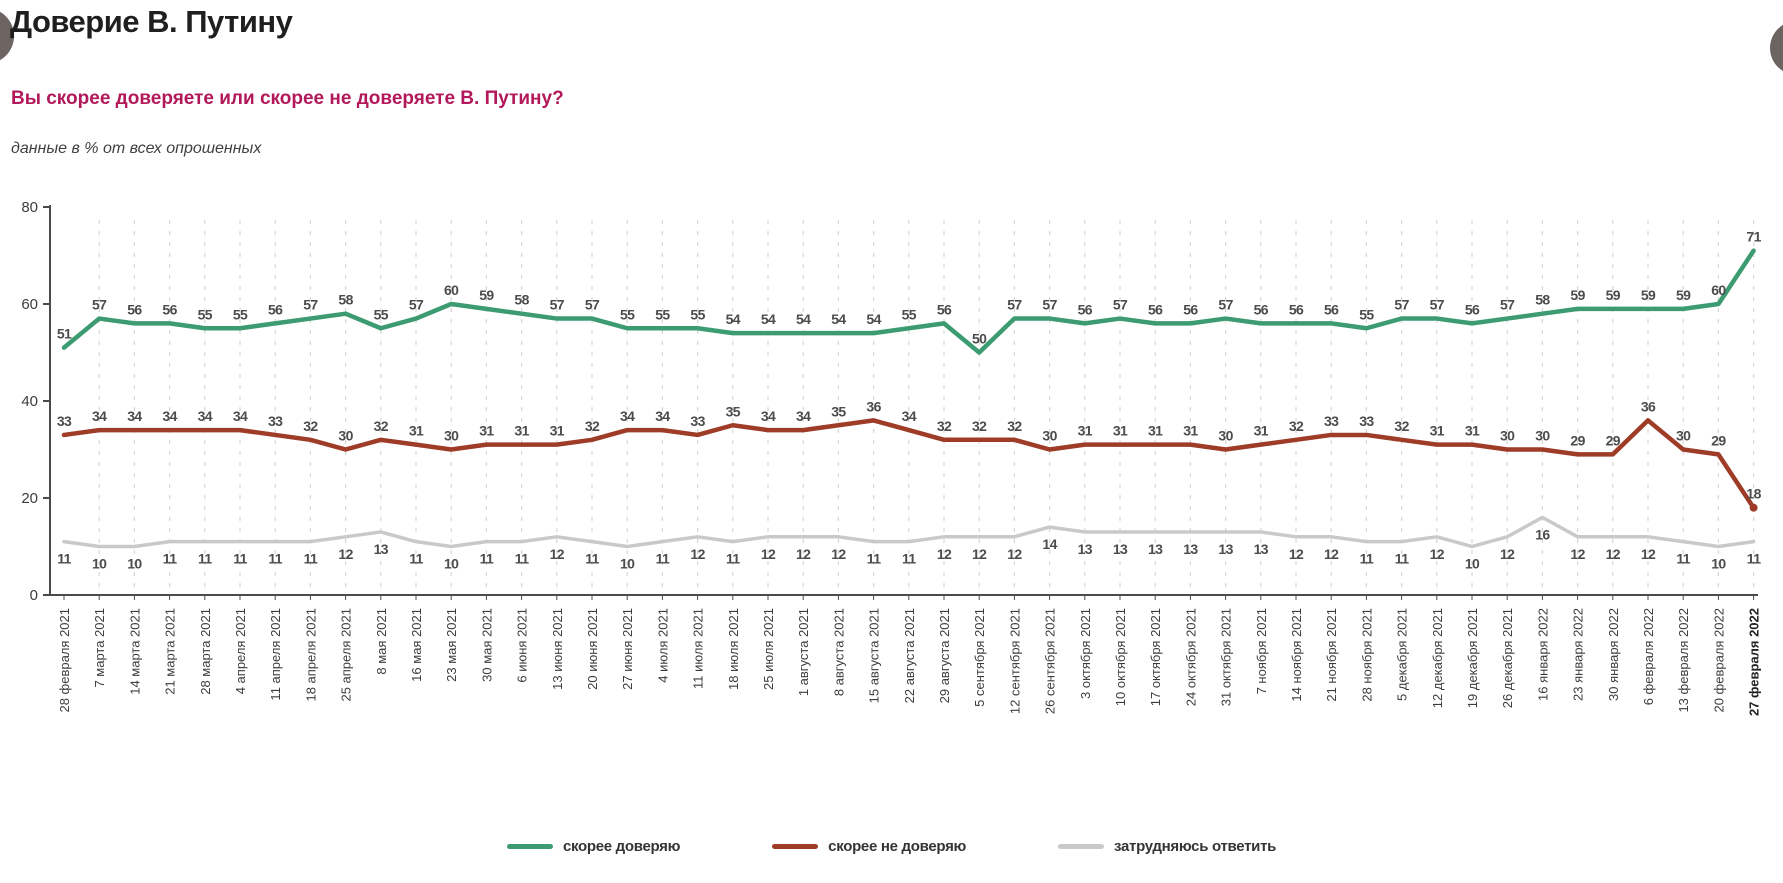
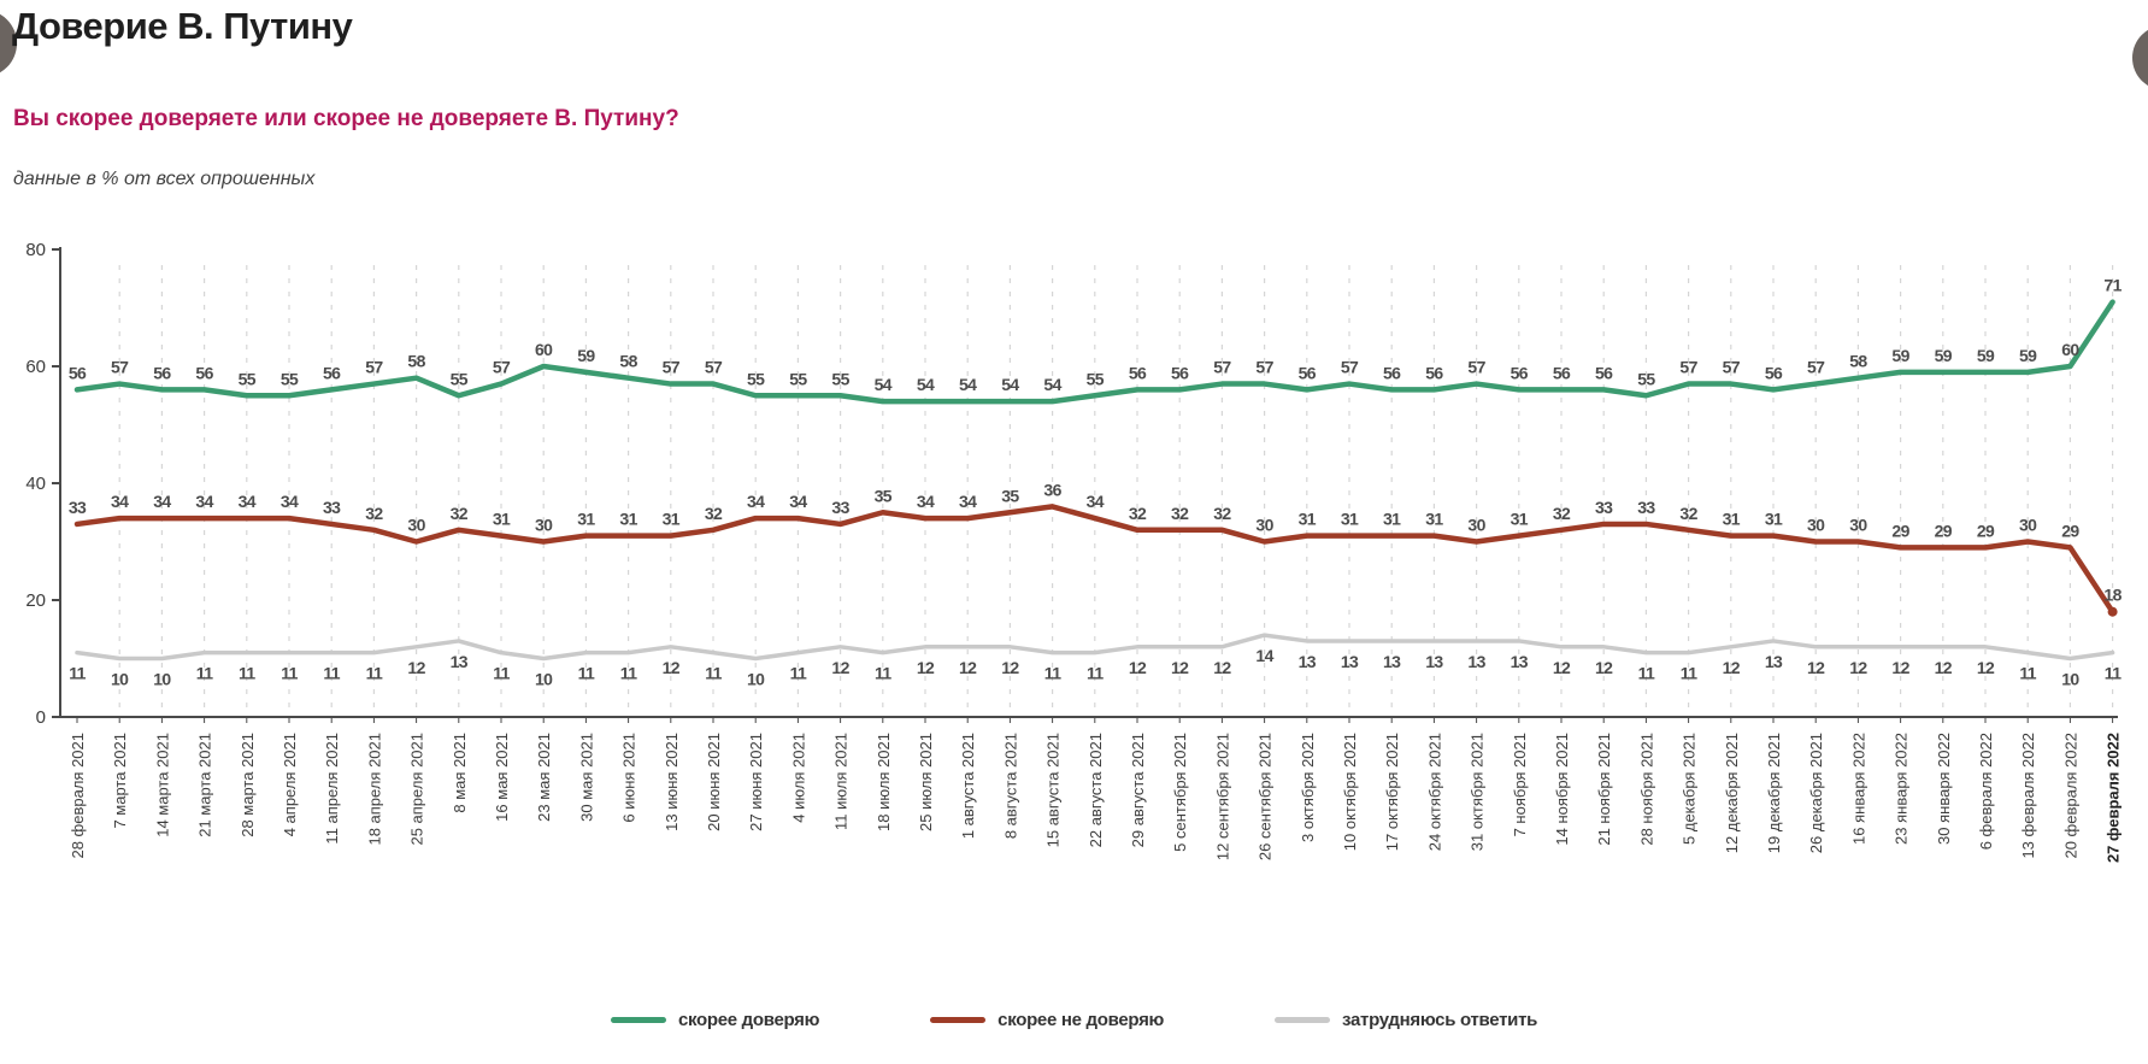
скорее доверяю/28 февраля 2021: 51 -> 56
скорее доверяю/5 сентября 2021: 50 -> 56
затрудняюсь ответить/19 декабря 2021: 10 -> 13
затрудняюсь ответить/16 января 2022: 16 -> 12
скорее не доверяю/6 февраля 2022: 36 -> 29
